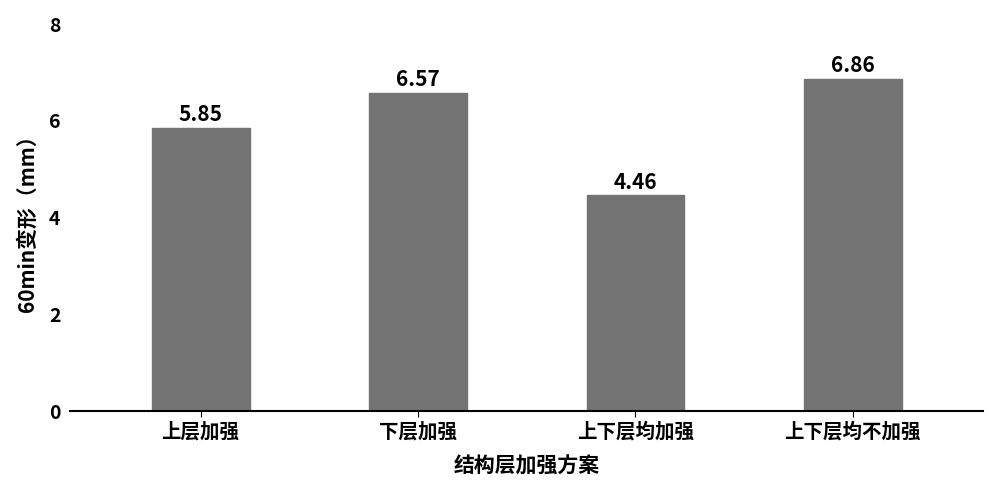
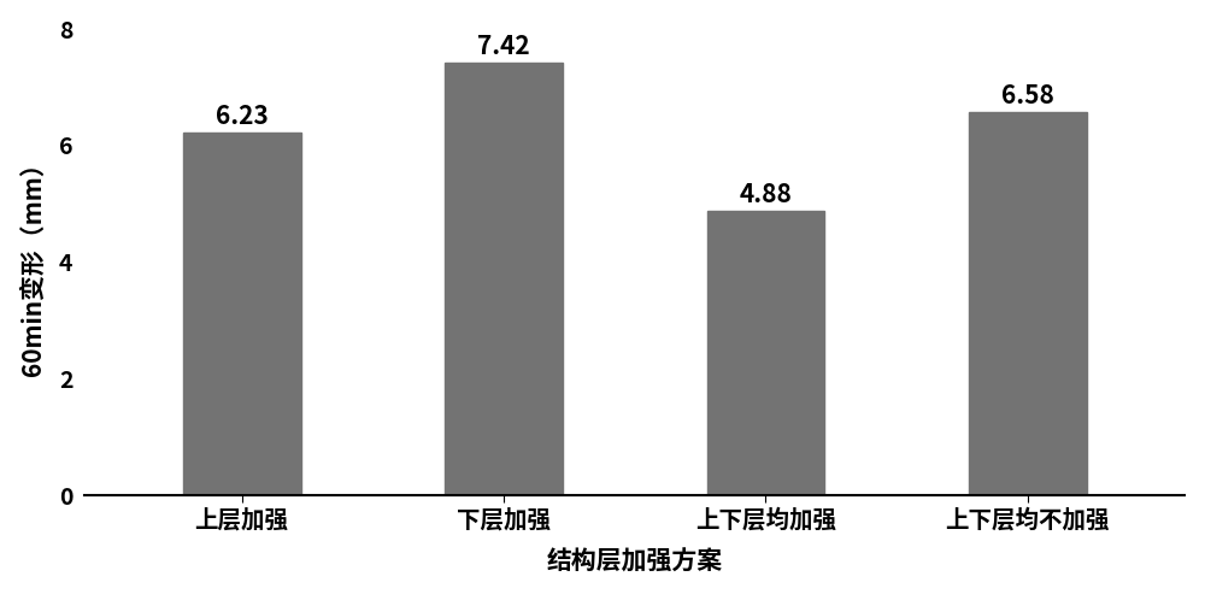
上层加强: 5.85 -> 6.23
下层加强: 6.57 -> 7.42
上下层均加强: 4.46 -> 4.88
上下层均不加强: 6.86 -> 6.58
